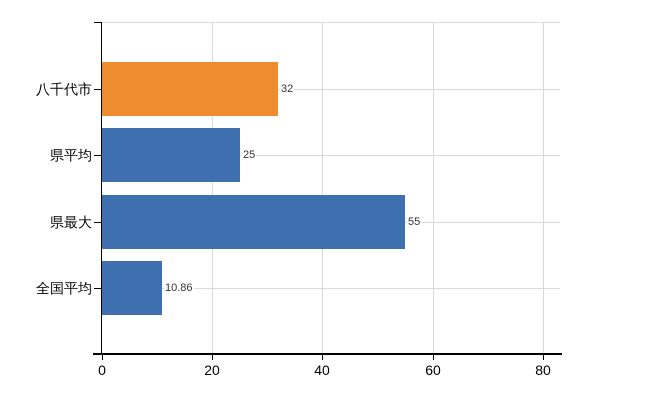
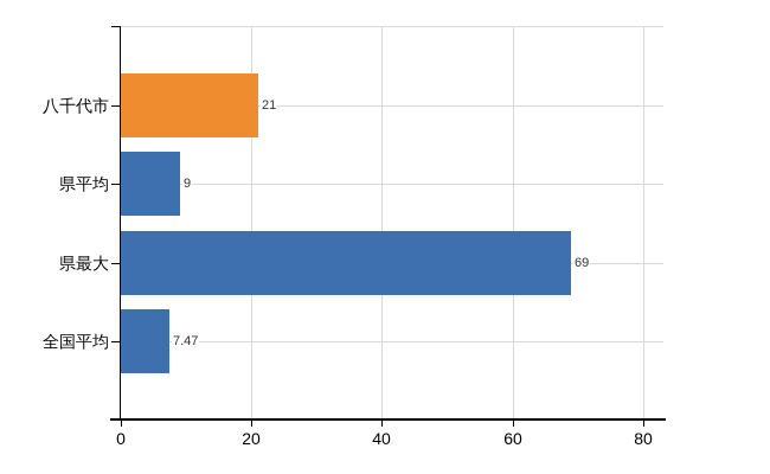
八千代市: 32 -> 21
県平均: 25 -> 9
県最大: 55 -> 69
全国平均: 10.86 -> 7.47
